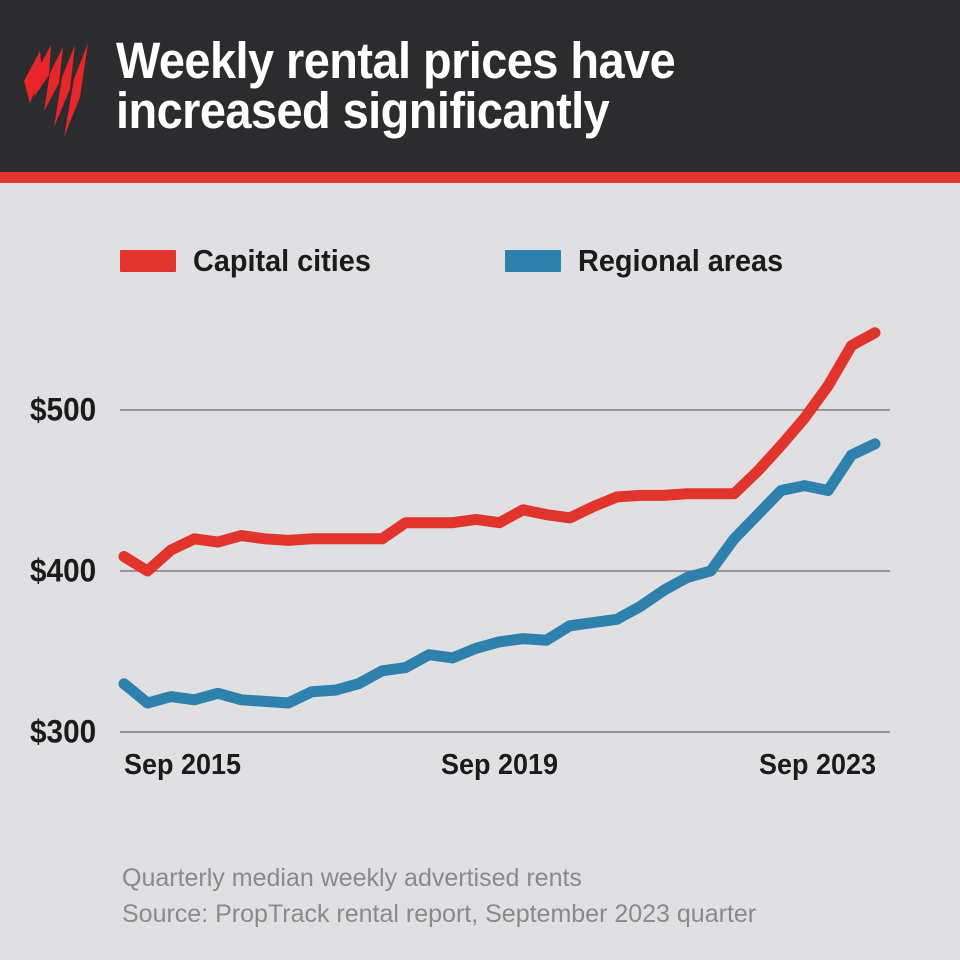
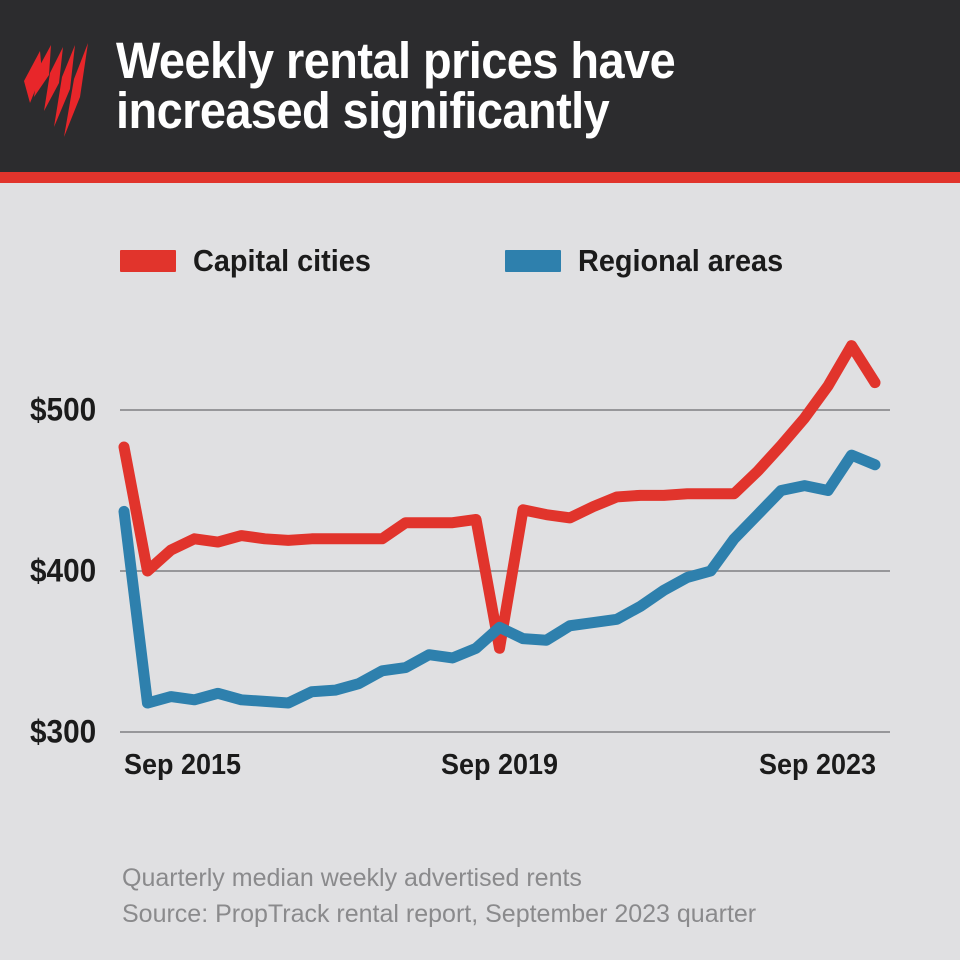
Capital cities/Sep 2015: $409 -> $477
Regional areas/Sep 2015: $330 -> $437
Capital cities/Sep 2019: $430 -> $352
Regional areas/Sep 2019: $356 -> $365
Capital cities/Sep 2023: $548 -> $517
Regional areas/Sep 2023: $479 -> $466
